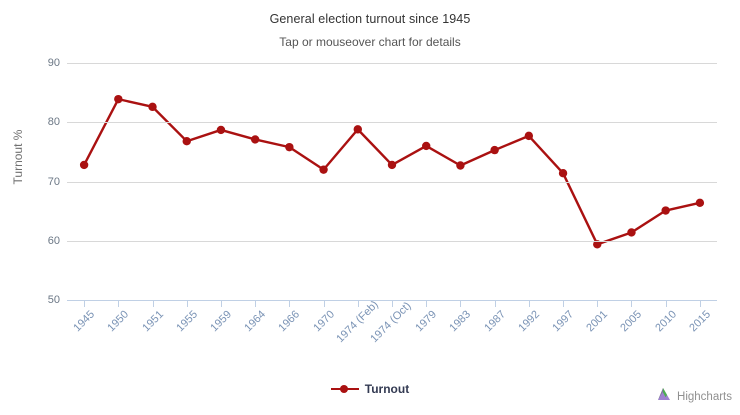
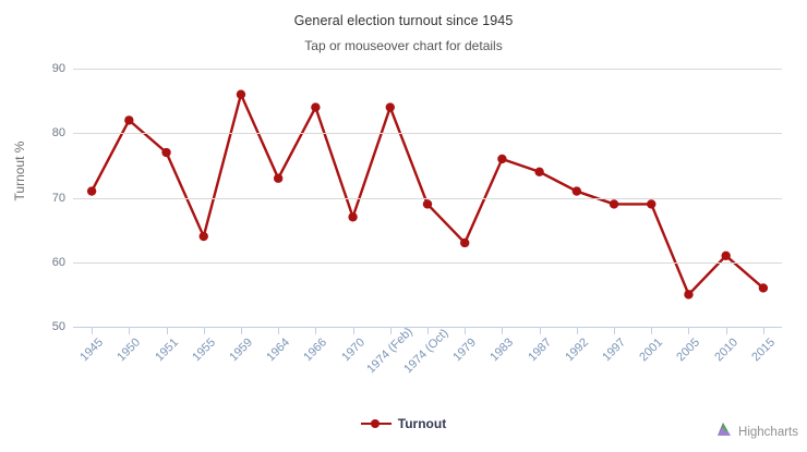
1945: 73 -> 71
1950: 84 -> 82
1951: 83 -> 77
1955: 77 -> 64
1959: 79 -> 86
1964: 77 -> 73
1966: 76 -> 84
1970: 72 -> 67
1974 (Feb): 79 -> 84
1974 (Oct): 73 -> 69
1979: 76 -> 63
1983: 73 -> 76
1987: 75 -> 74
1992: 78 -> 71
1997: 71 -> 69
2001: 59 -> 69
2005: 61 -> 55
2010: 65 -> 61
2015: 66 -> 56
